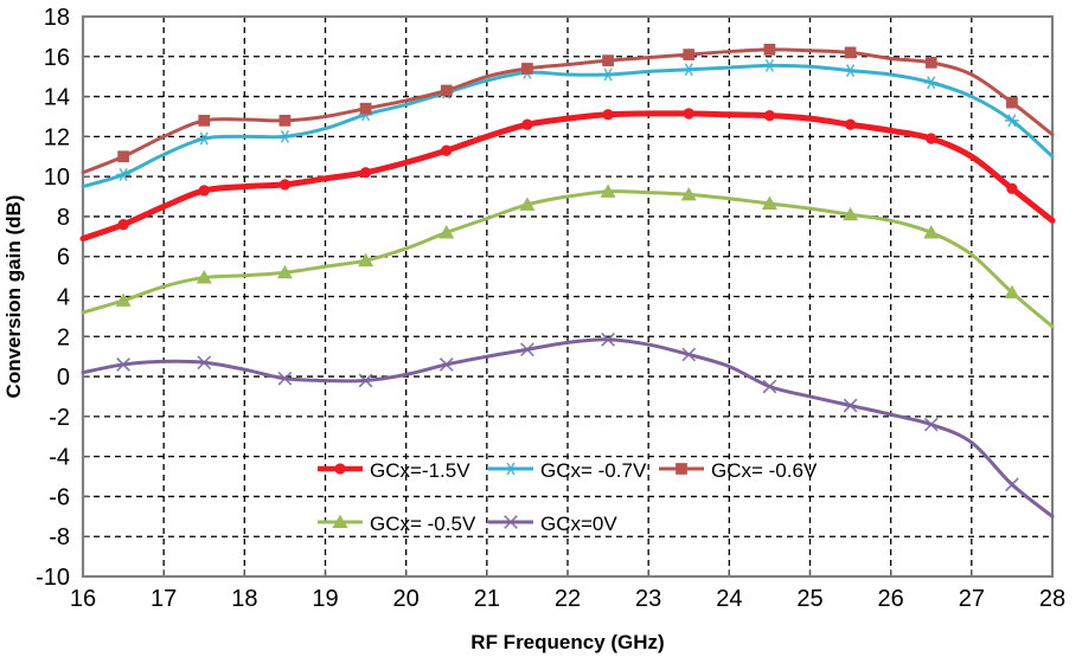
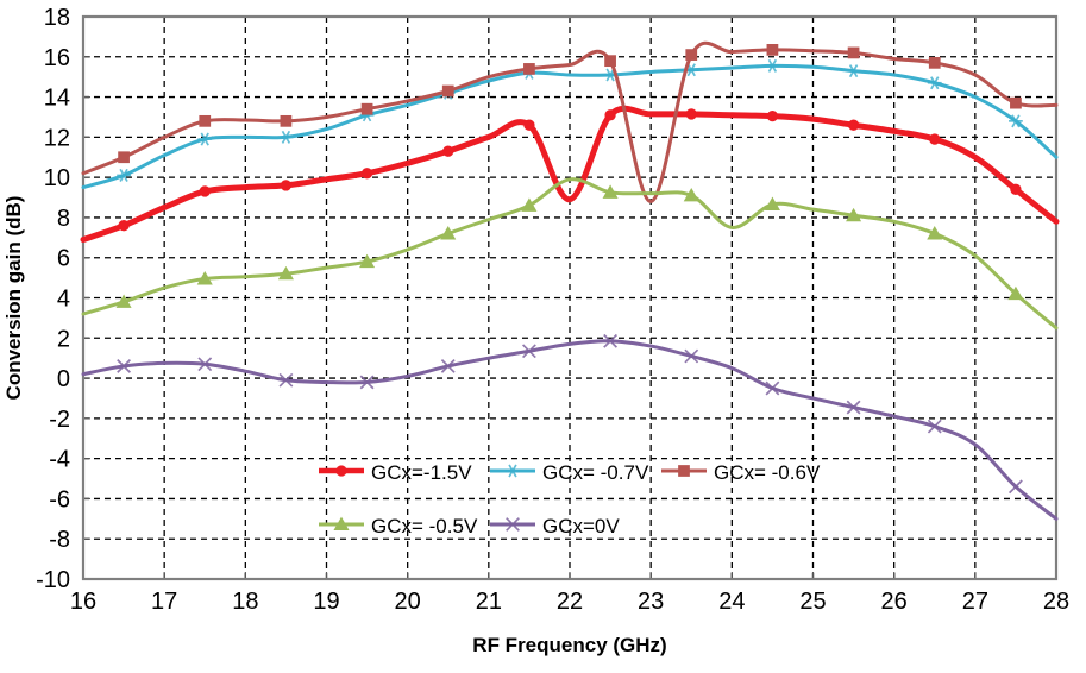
GCx=-1.5V/22: 12.9 -> 8.9
GCx= -0.5V/22: 9.0 -> 9.9
GCx= -0.6V/23: 15.9 -> 8.8
GCx= -0.5V/24: 8.9 -> 7.5
GCx= -0.6V/28: 12.1 -> 13.6
